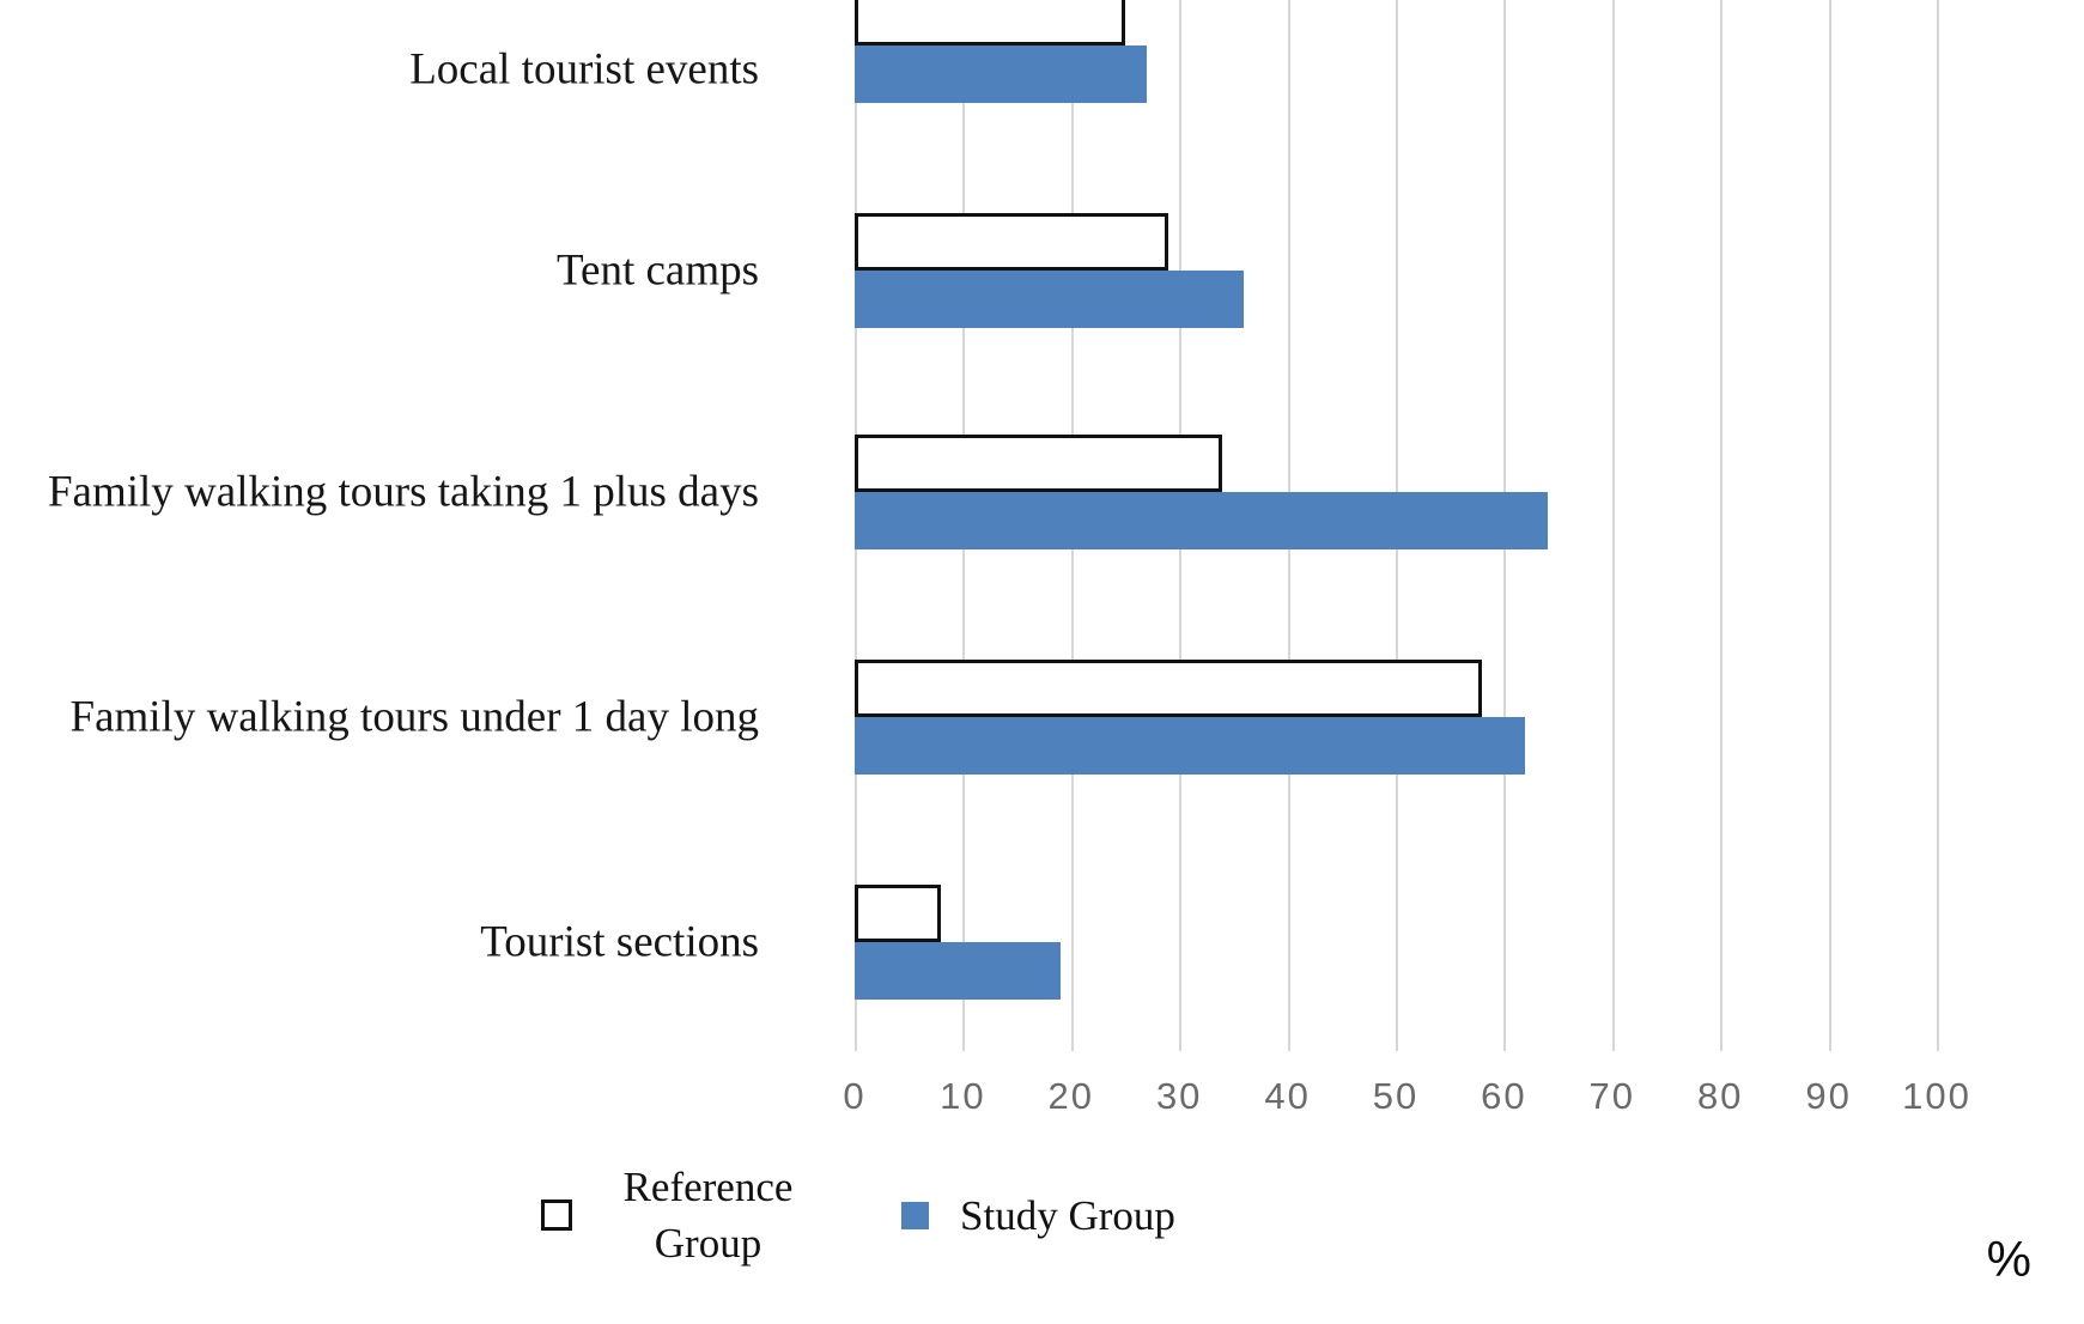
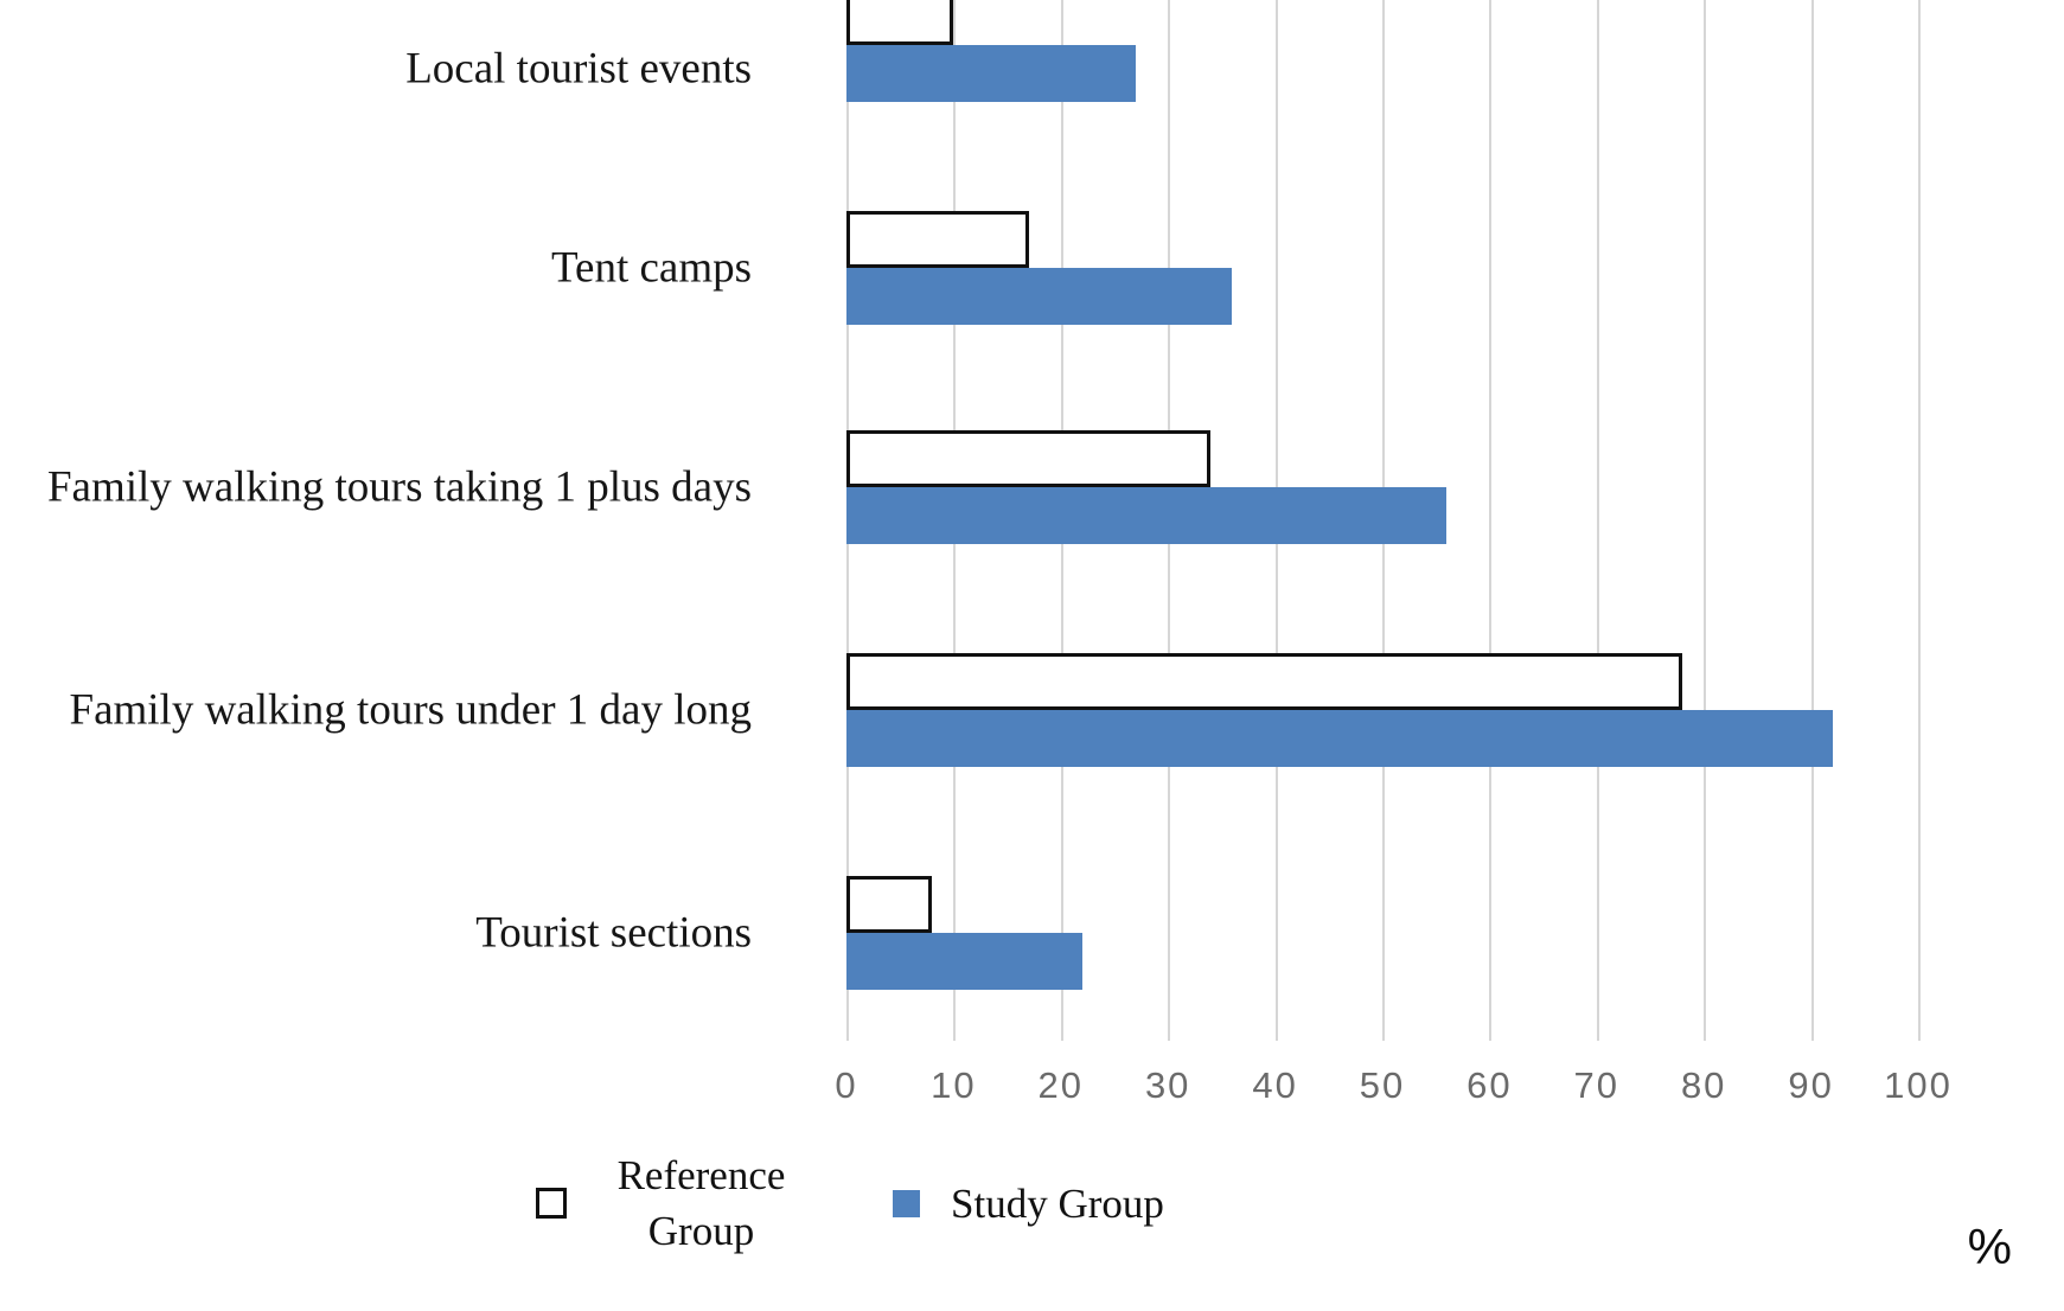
Reference Group/Local tourist events: 25 -> 10
Reference Group/Tent camps: 29 -> 17
Study Group/Family walking tours taking 1 plus days: 64 -> 56
Reference Group/Family walking tours under 1 day long: 58 -> 78
Study Group/Family walking tours under 1 day long: 62 -> 92
Study Group/Tourist sections: 19 -> 22
